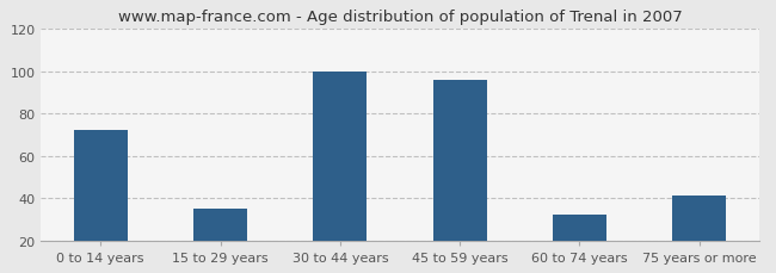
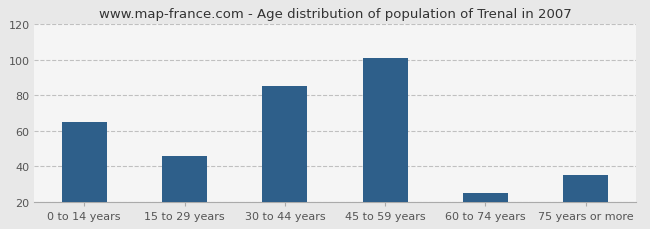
0 to 14 years: 72 -> 65
15 to 29 years: 35 -> 46
30 to 44 years: 100 -> 85
45 to 59 years: 96 -> 101
60 to 74 years: 32 -> 25
75 years or more: 41 -> 35
